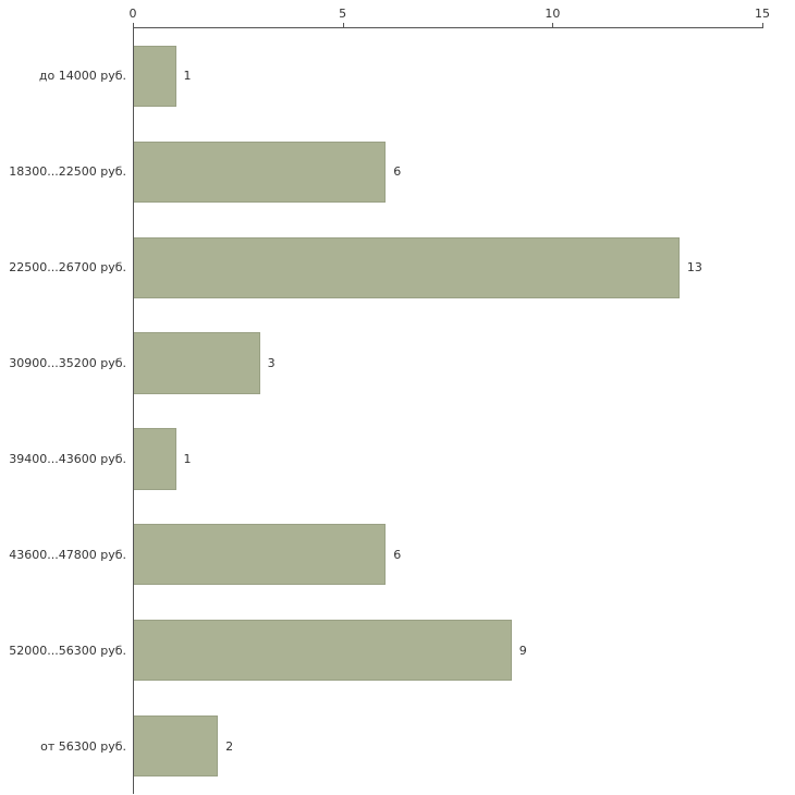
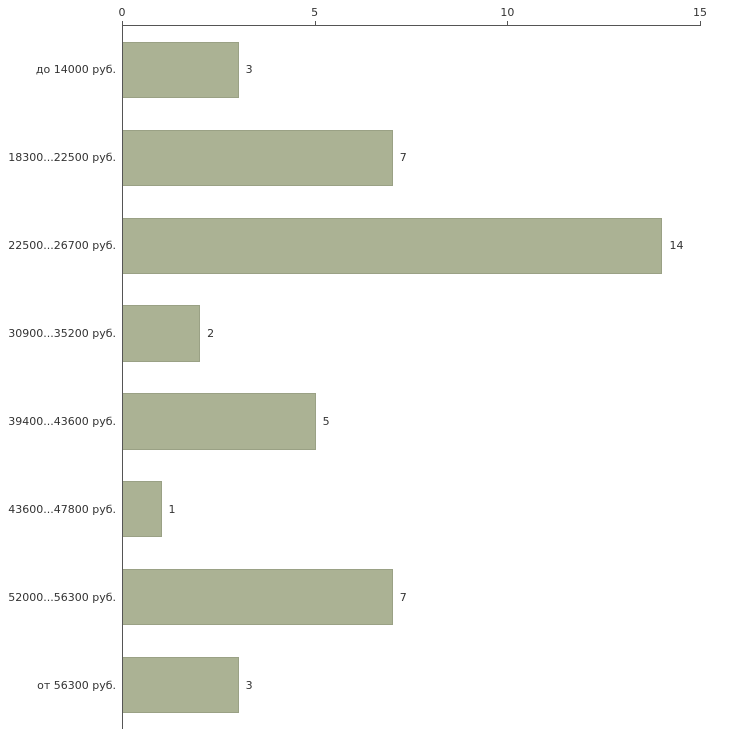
до 14000 руб.: 1 -> 3
18300...22500 руб.: 6 -> 7
22500...26700 руб.: 13 -> 14
30900...35200 руб.: 3 -> 2
39400...43600 руб.: 1 -> 5
43600...47800 руб.: 6 -> 1
52000...56300 руб.: 9 -> 7
от 56300 руб.: 2 -> 3
